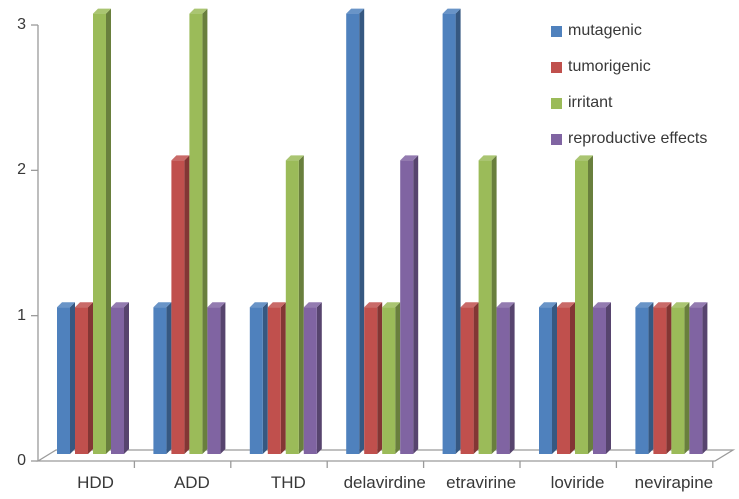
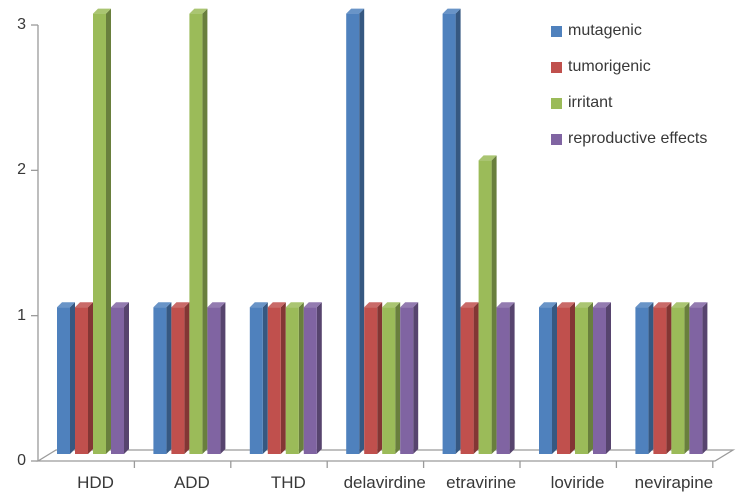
tumorigenic/ADD: 2 -> 1
irritant/THD: 2 -> 1
reproductive effects/delavirdine: 2 -> 1
irritant/loviride: 2 -> 1
